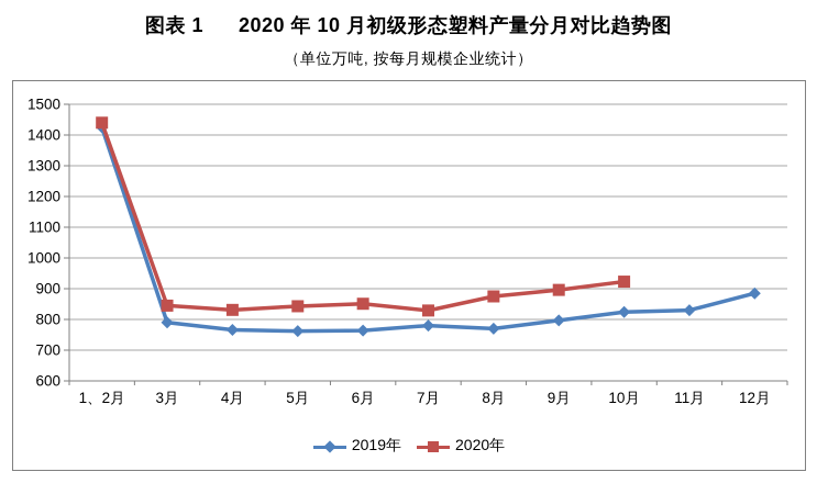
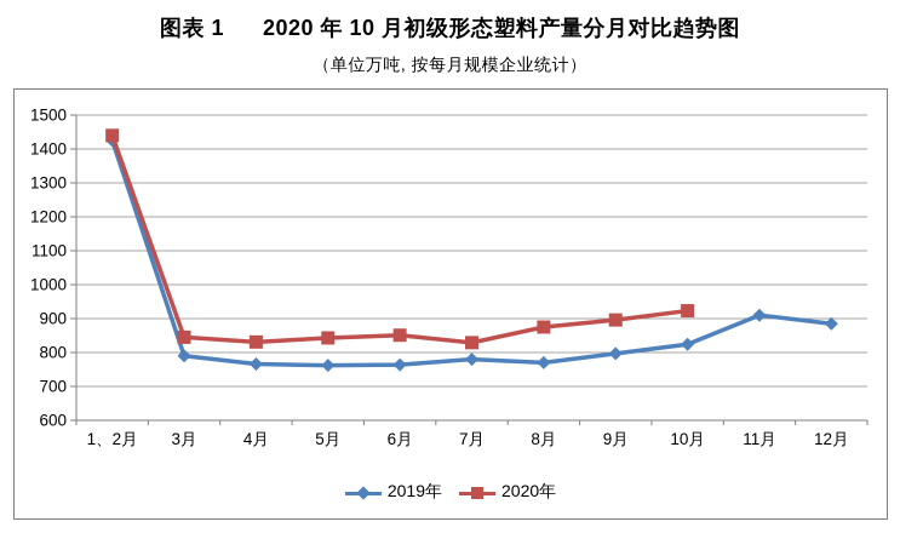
2019年/11月: 830 -> 910
